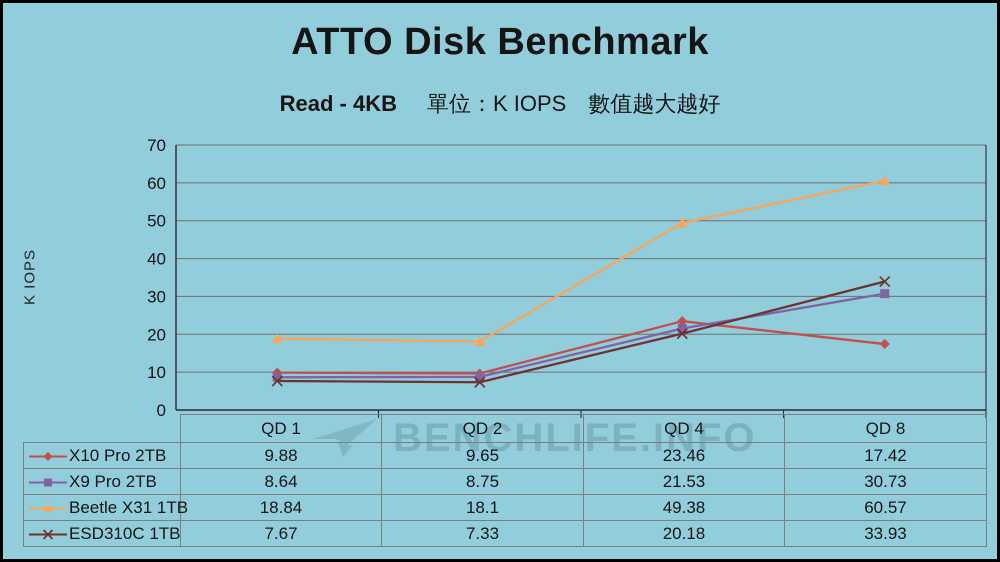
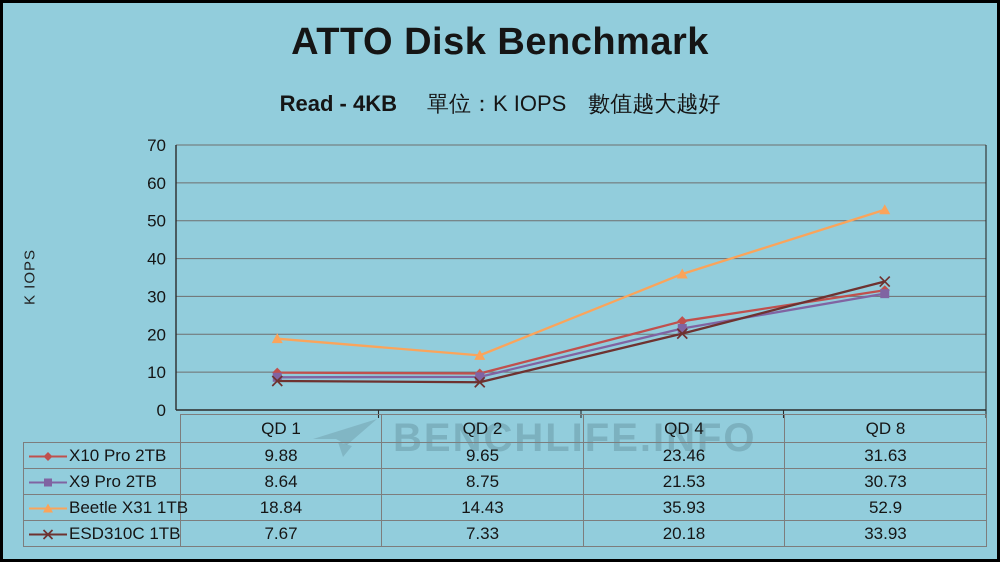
Beetle X31 1TB/QD 2: 18.1 -> 14.43
Beetle X31 1TB/QD 4: 49.38 -> 35.93
X10 Pro 2TB/QD 8: 17.42 -> 31.63
Beetle X31 1TB/QD 8: 60.57 -> 52.9
